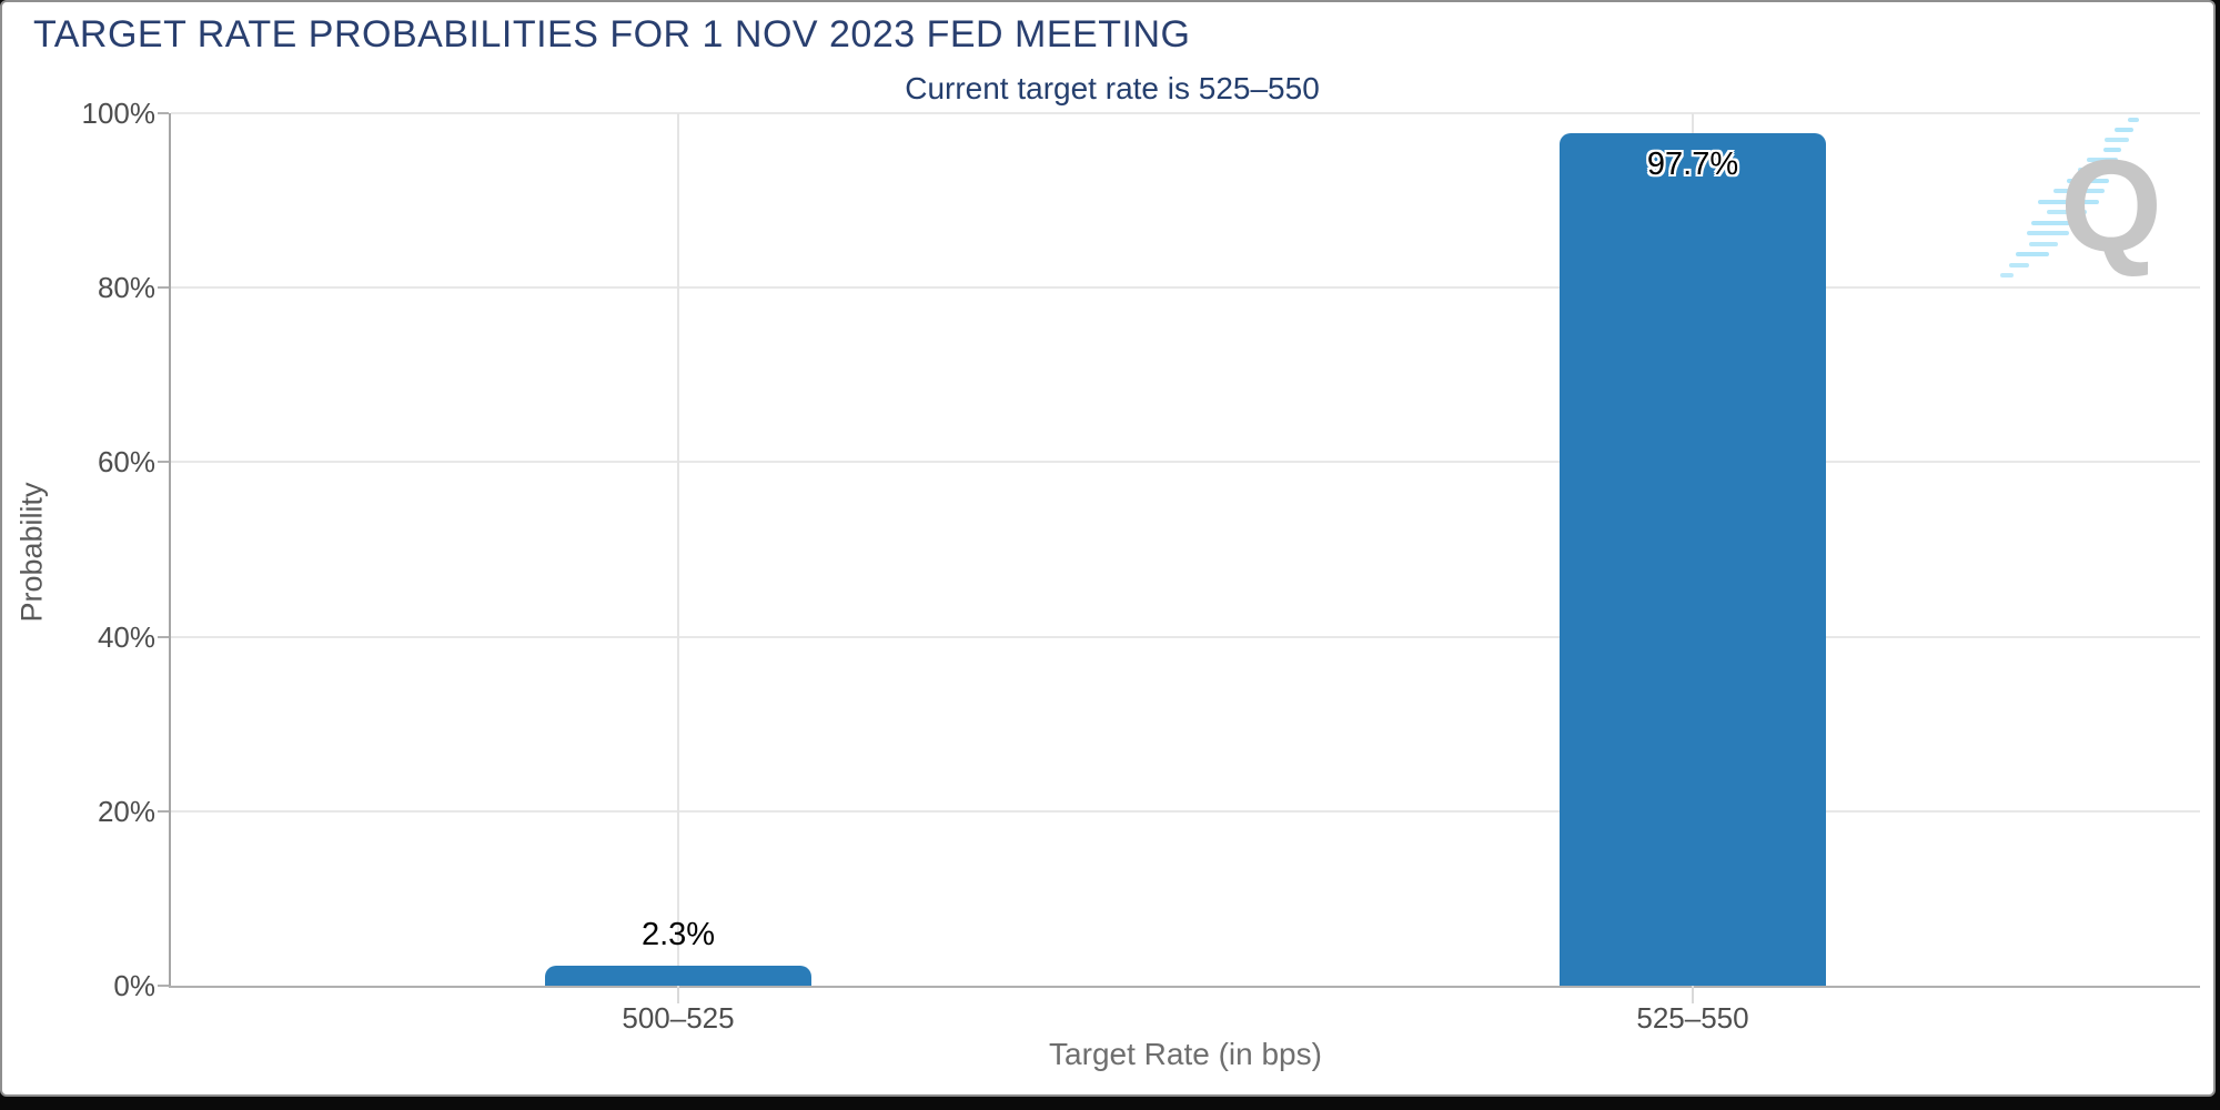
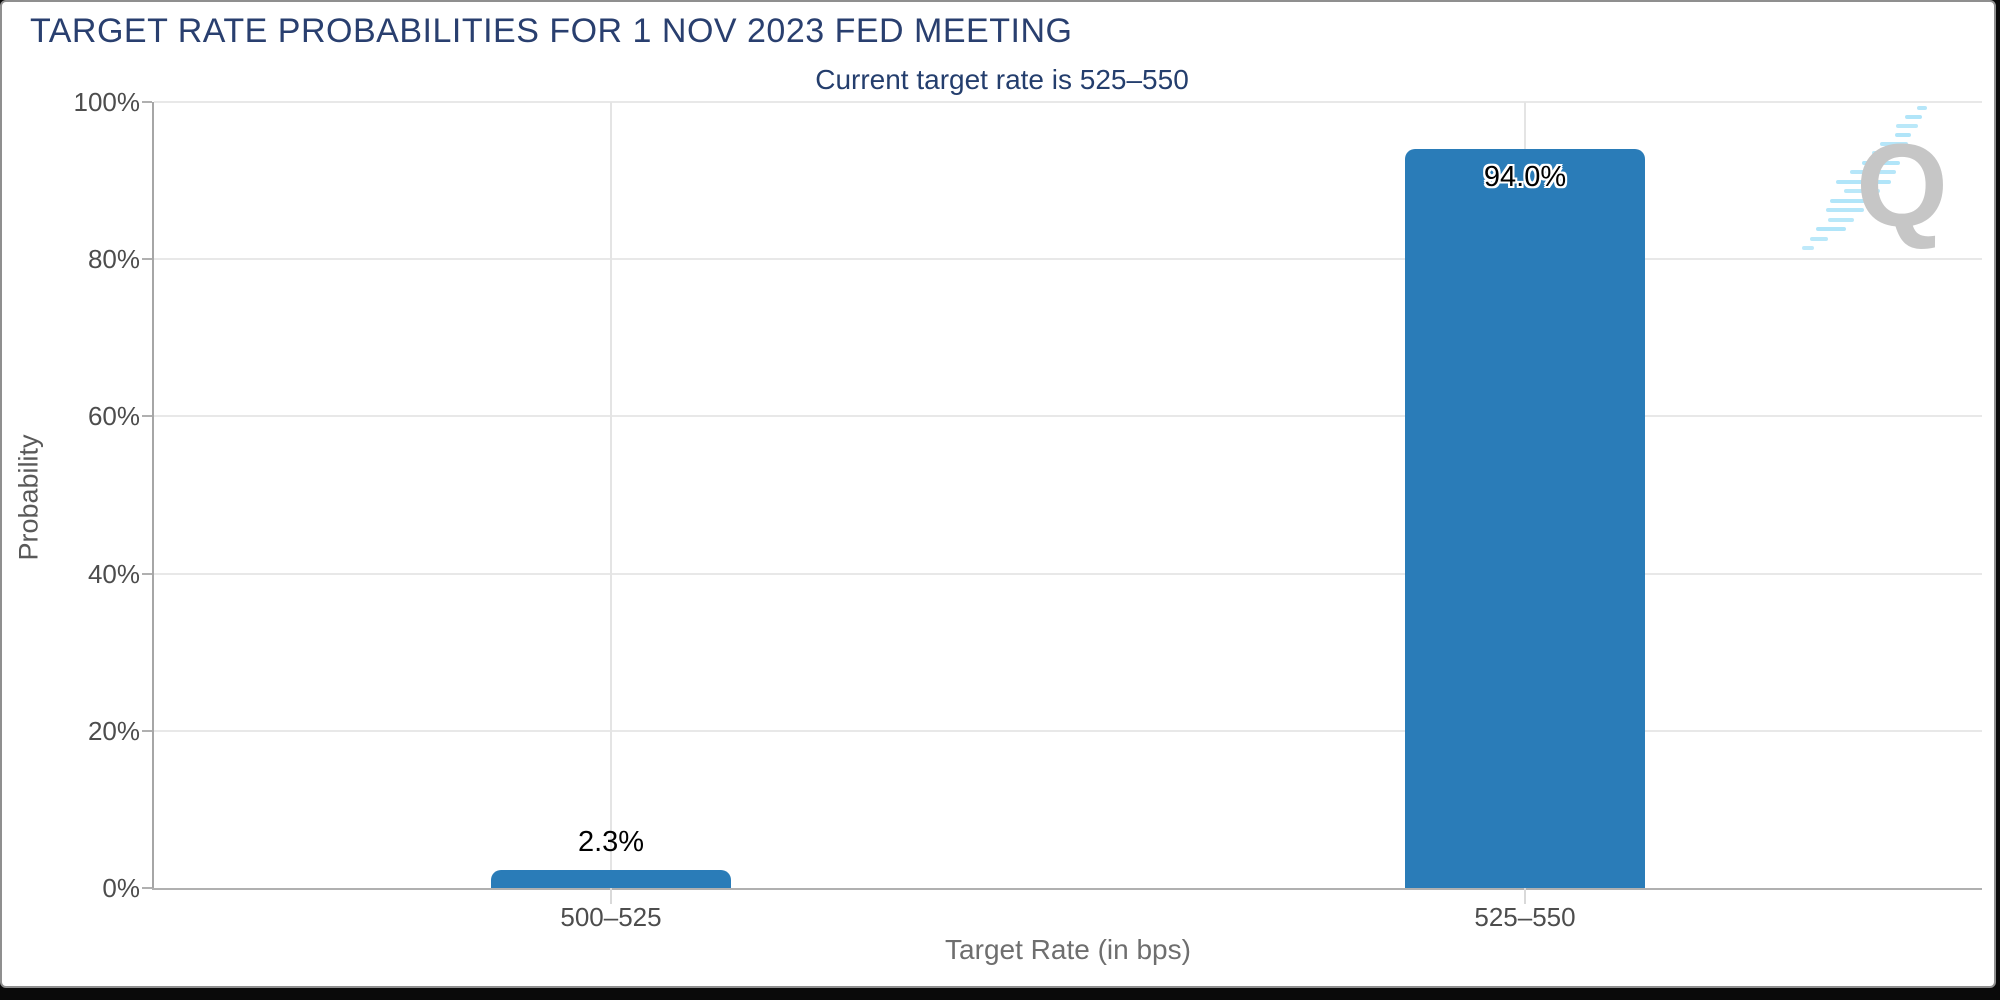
525–550: 97.7% -> 94.0%
